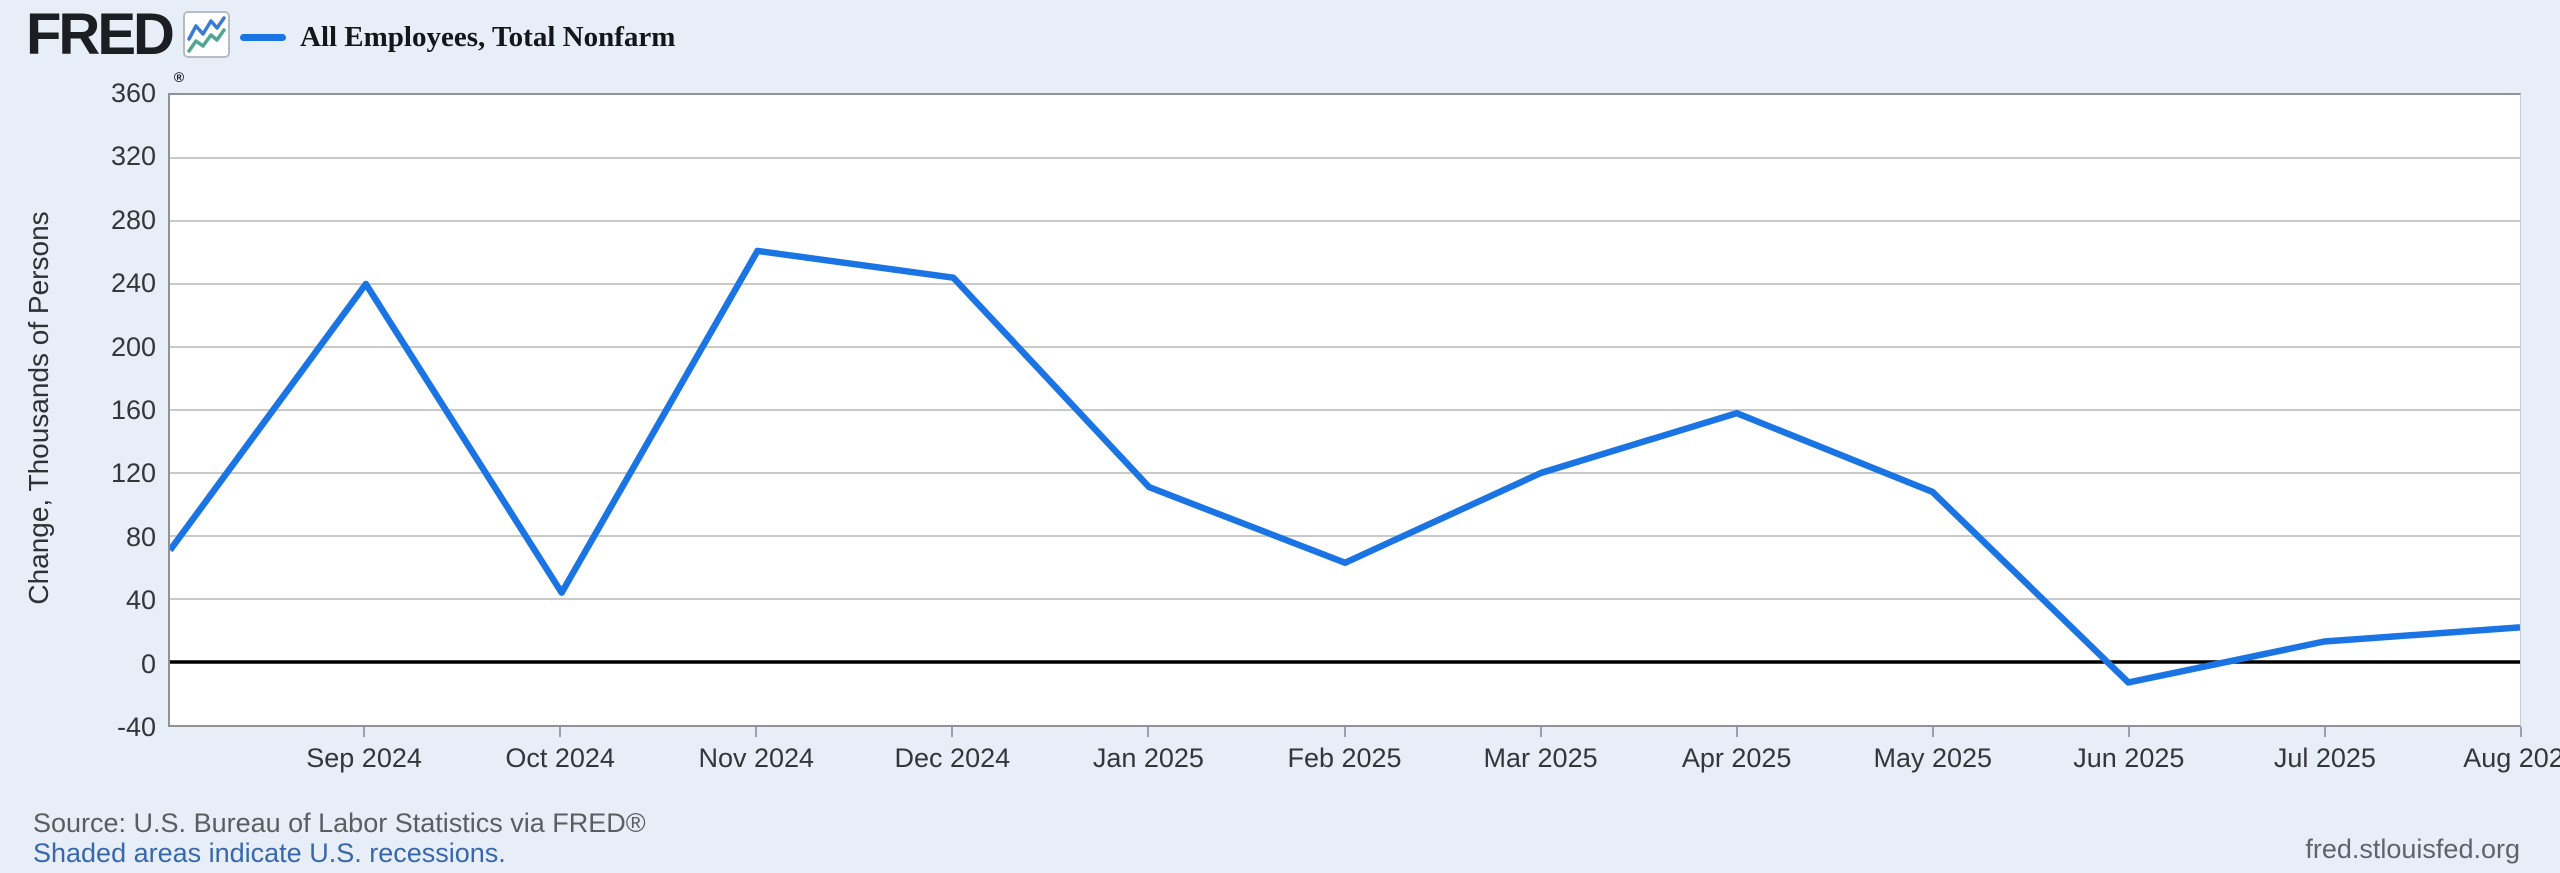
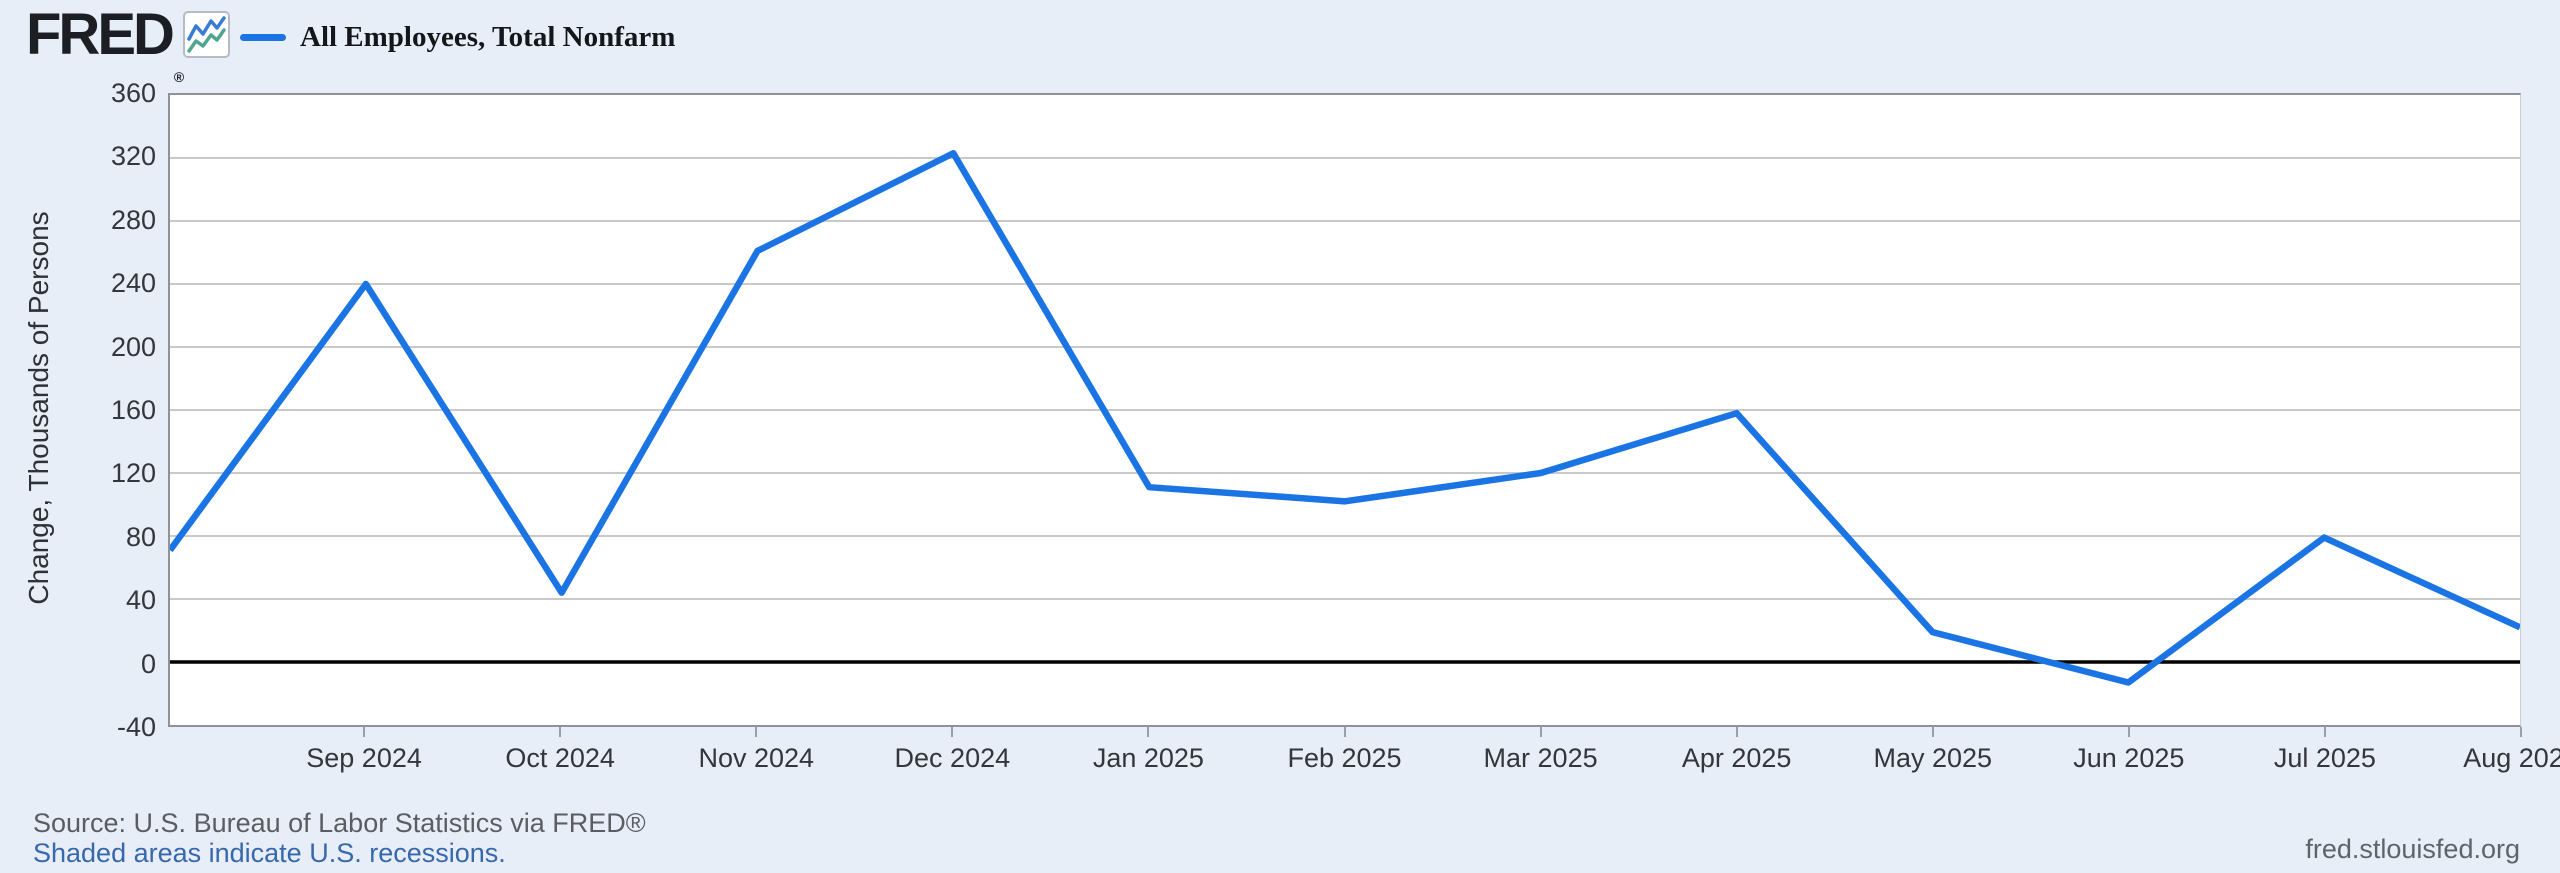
Dec 2024: 244 -> 323
Feb 2025: 63 -> 102
May 2025: 108 -> 19
Jul 2025: 13 -> 79
